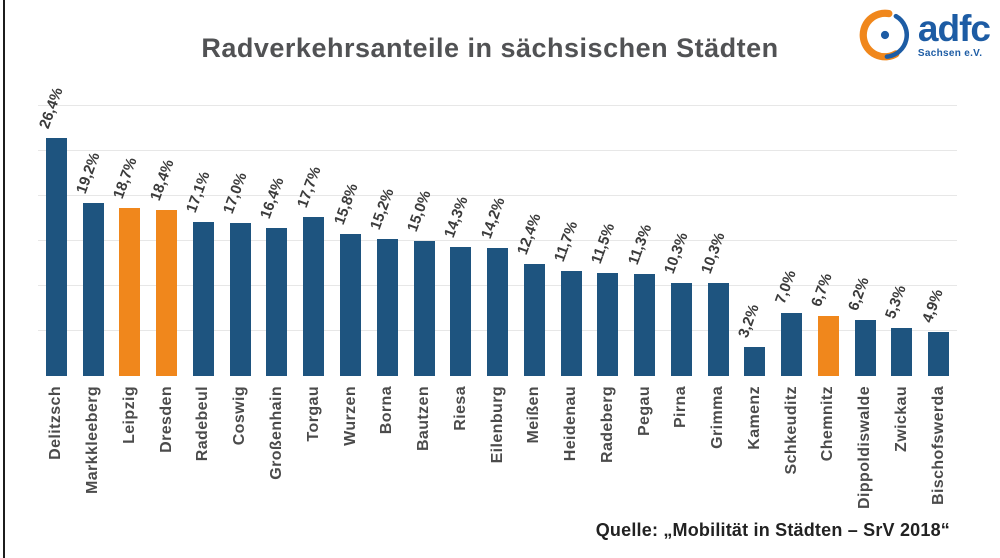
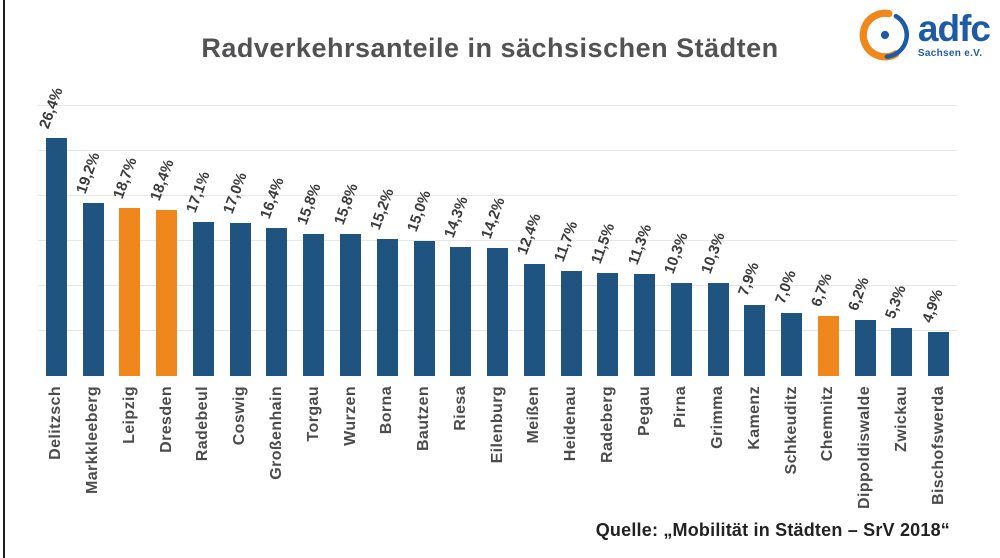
Torgau: 17,7% -> 15,8%
Kamenz: 3,2% -> 7,9%
